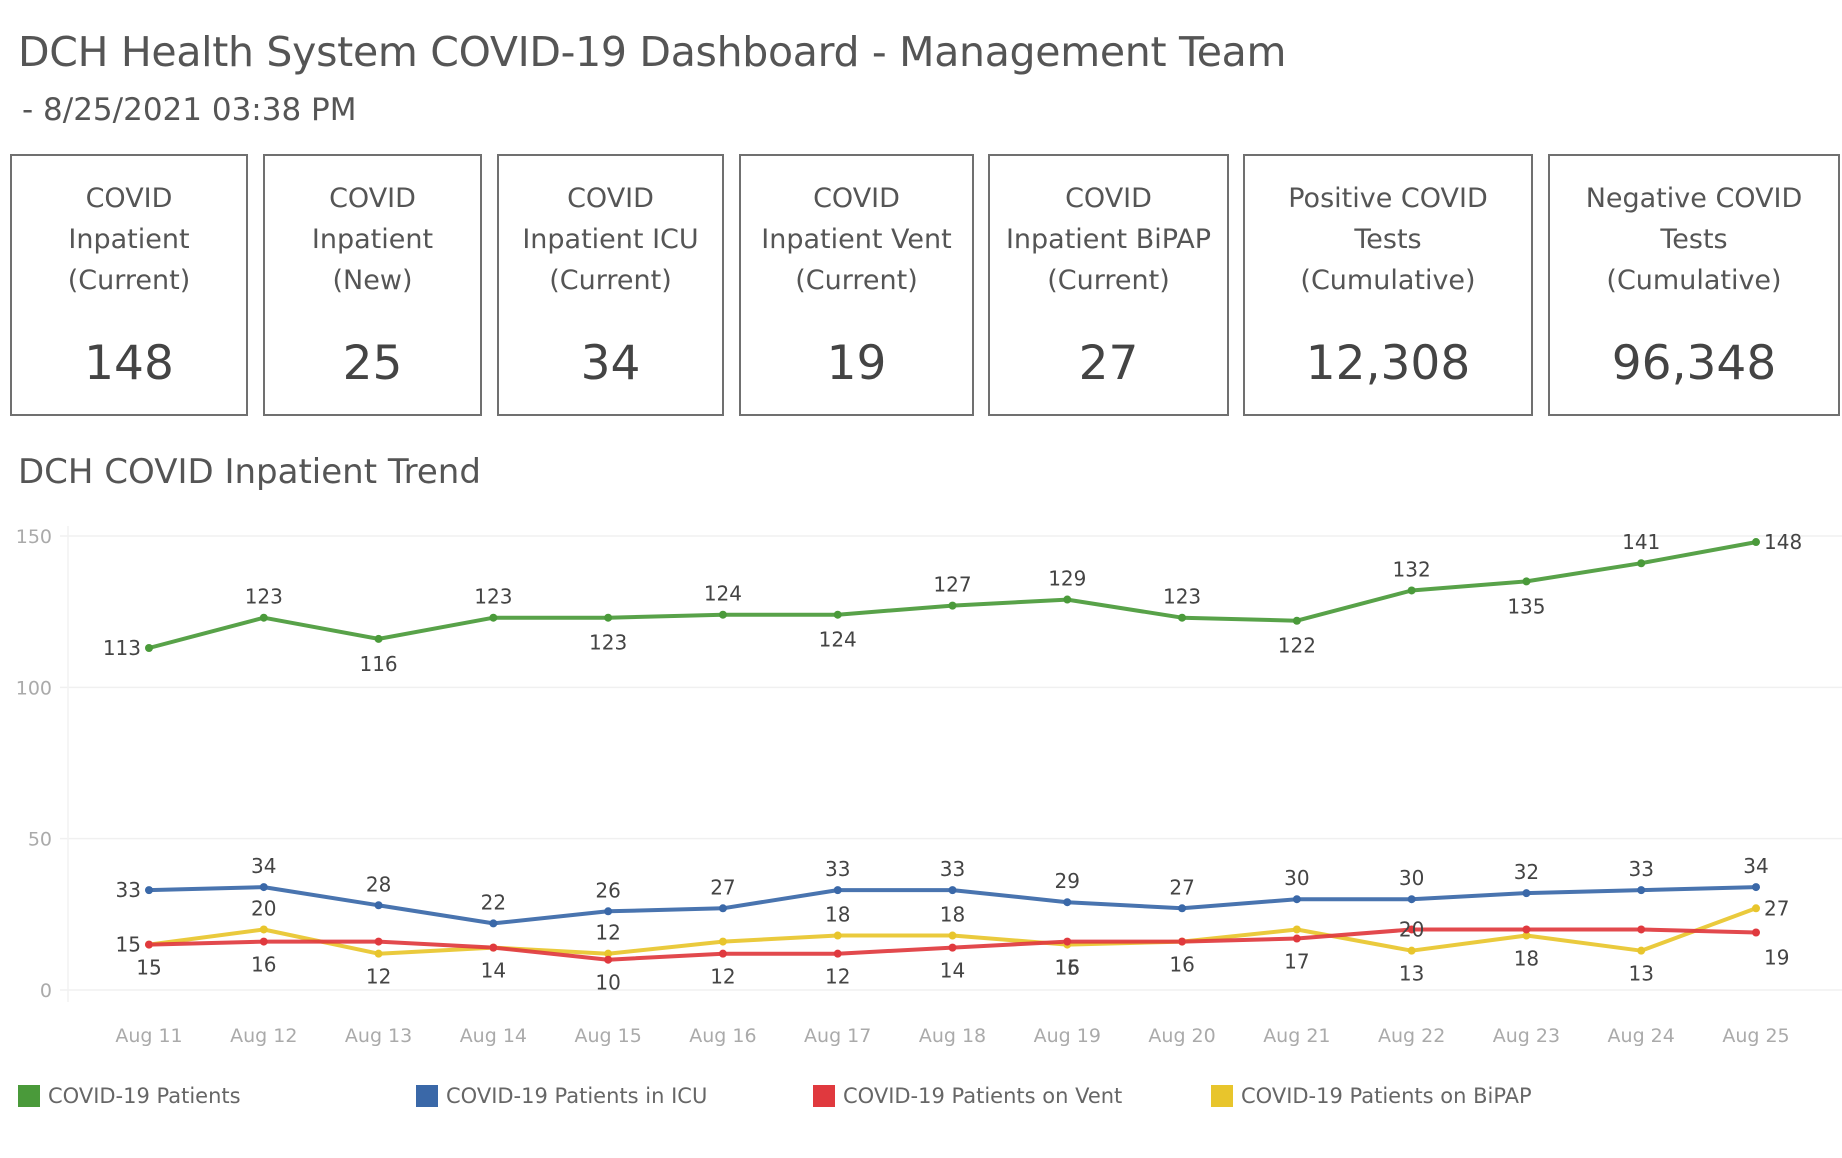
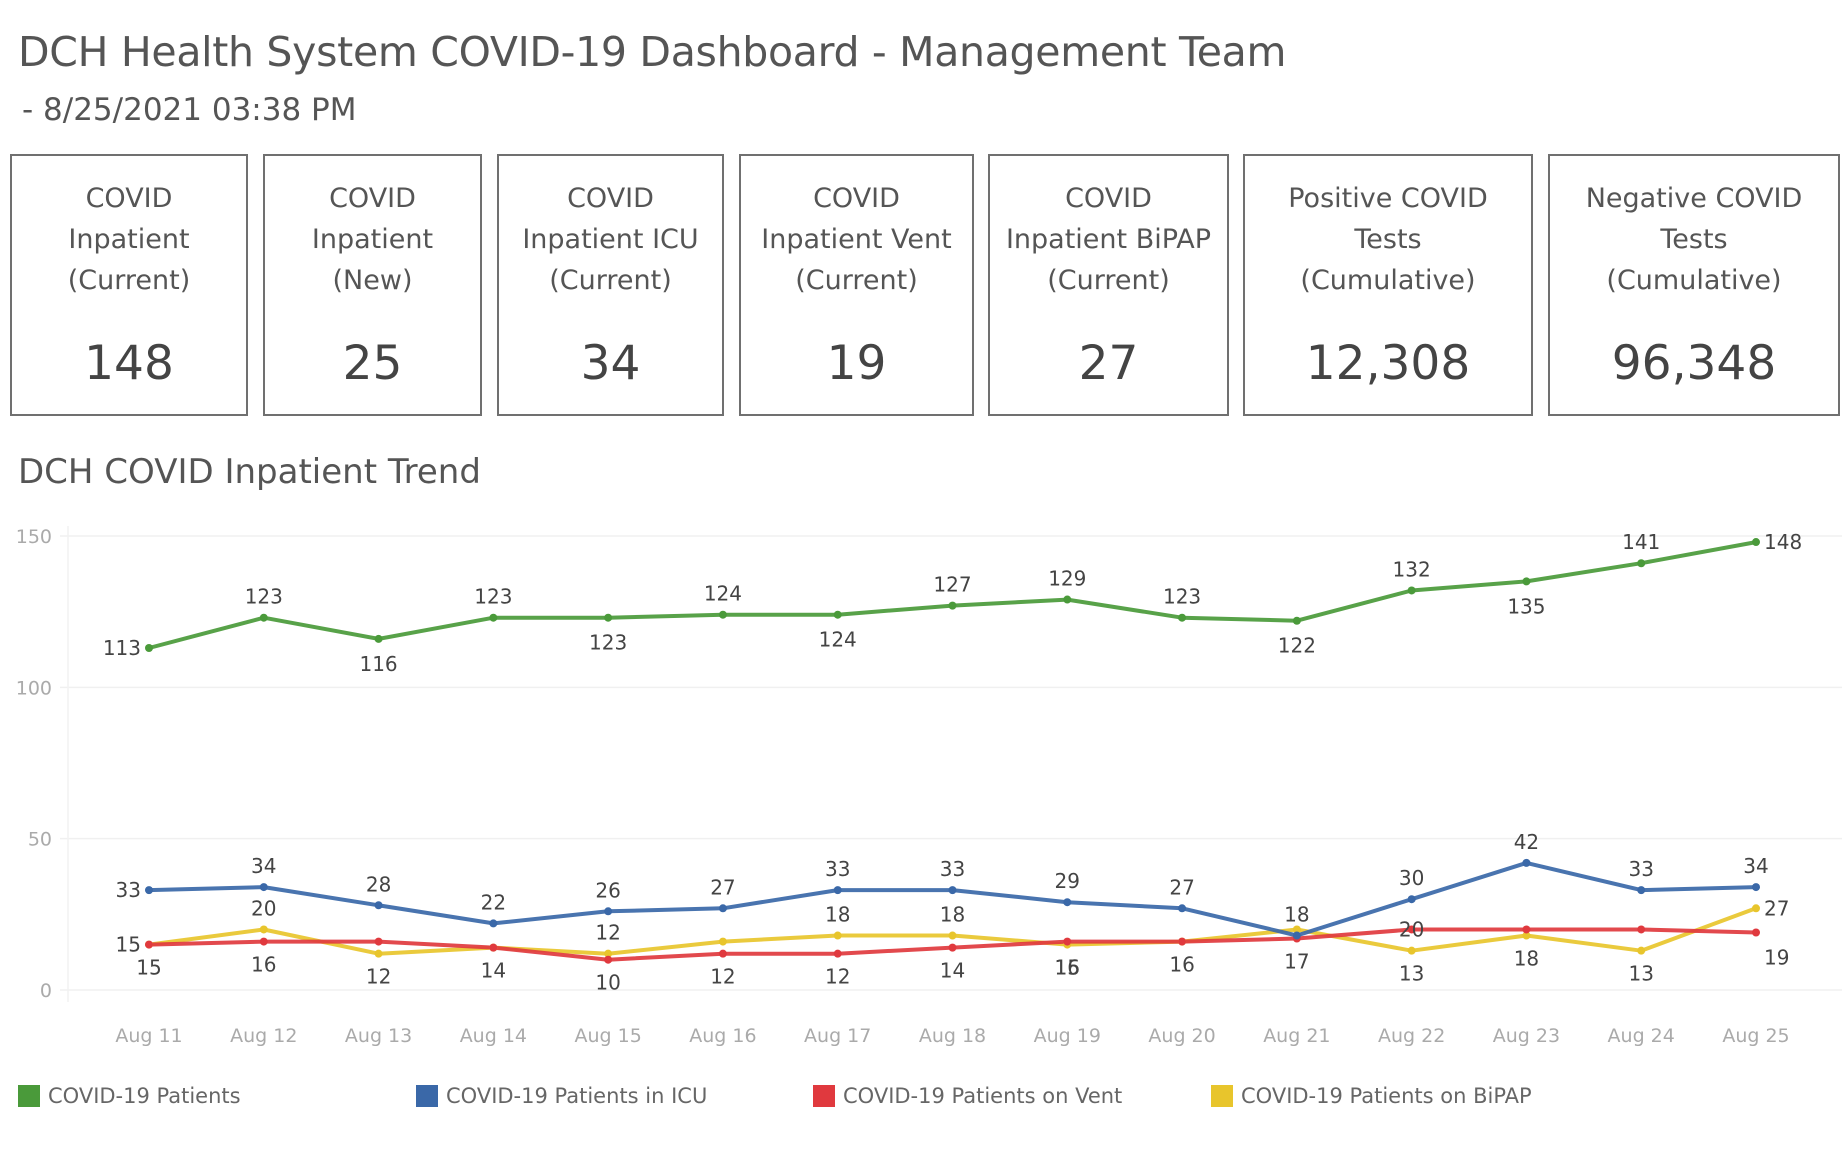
COVID-19 Patients in ICU/Aug 21: 30 -> 18
COVID-19 Patients in ICU/Aug 23: 32 -> 42
